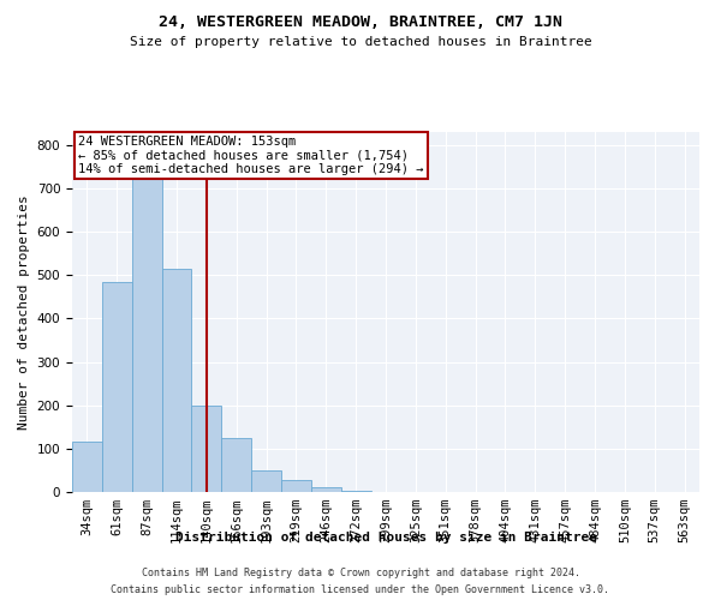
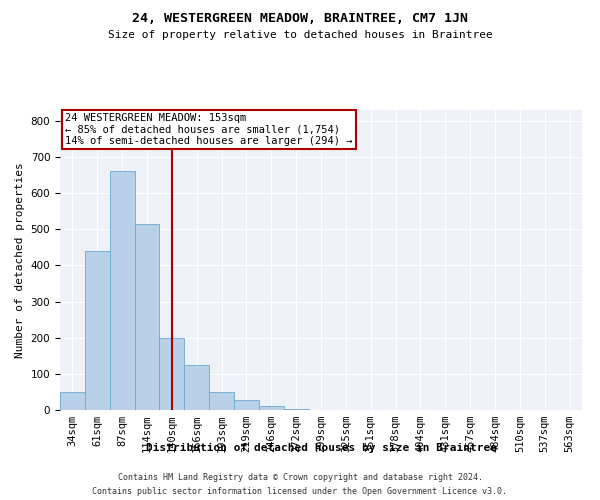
34sqm: 115 -> 50
61sqm: 485 -> 440
87sqm: 725 -> 660
